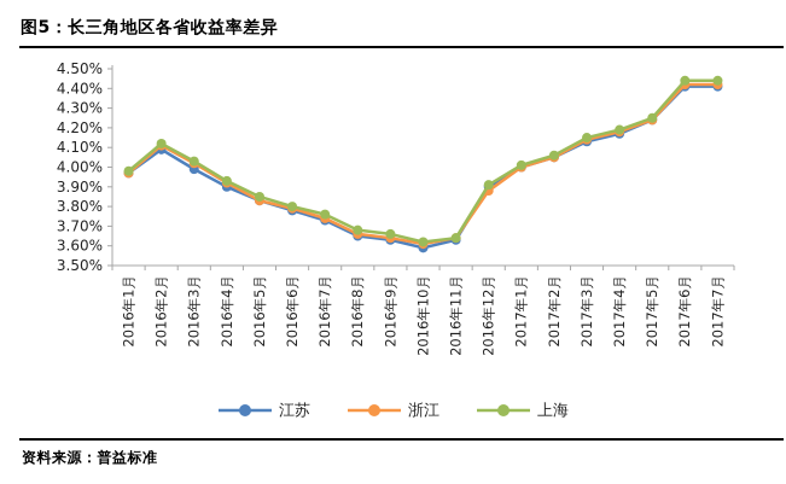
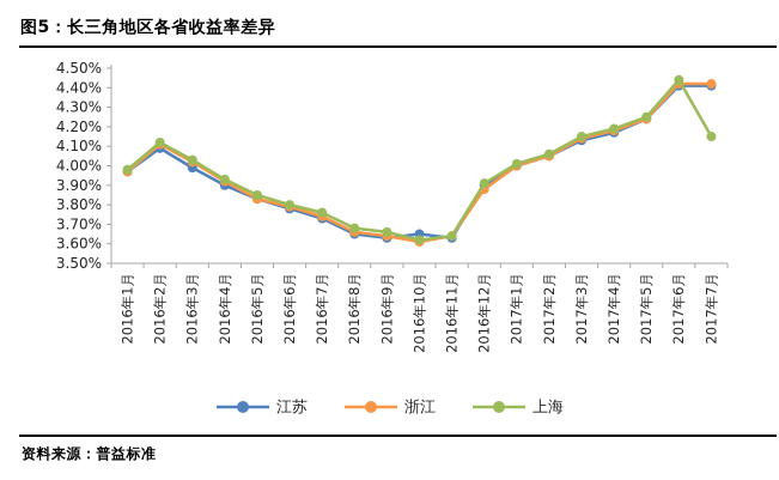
江苏/2016年10月: 3.59% -> 3.65%
上海/2017年7月: 4.44% -> 4.15%
